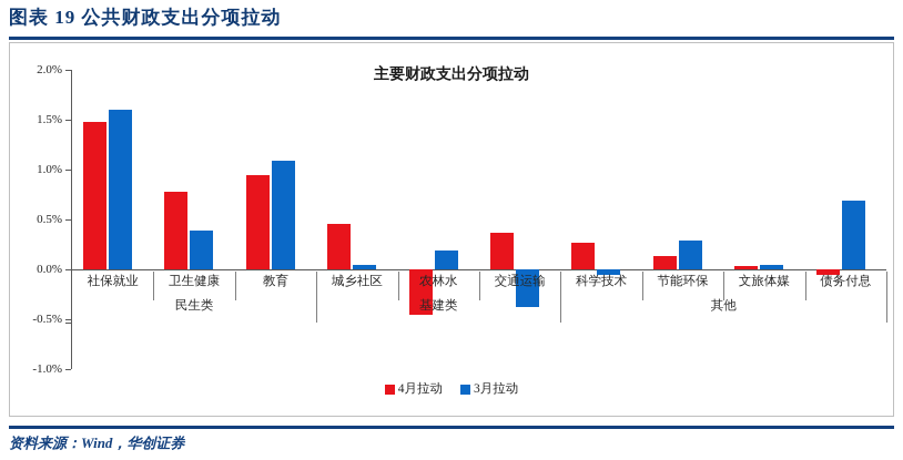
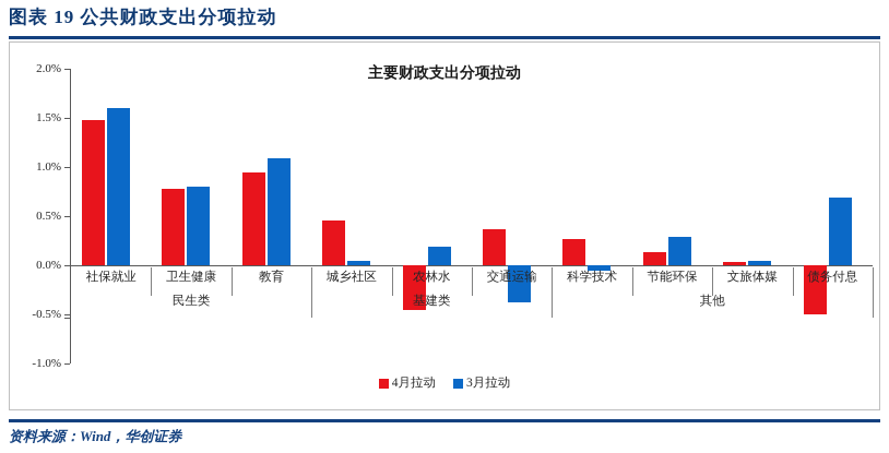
3月拉动/卫生健康: 0.4% -> 0.8%
4月拉动/债务付息: -0.1% -> -0.5%
